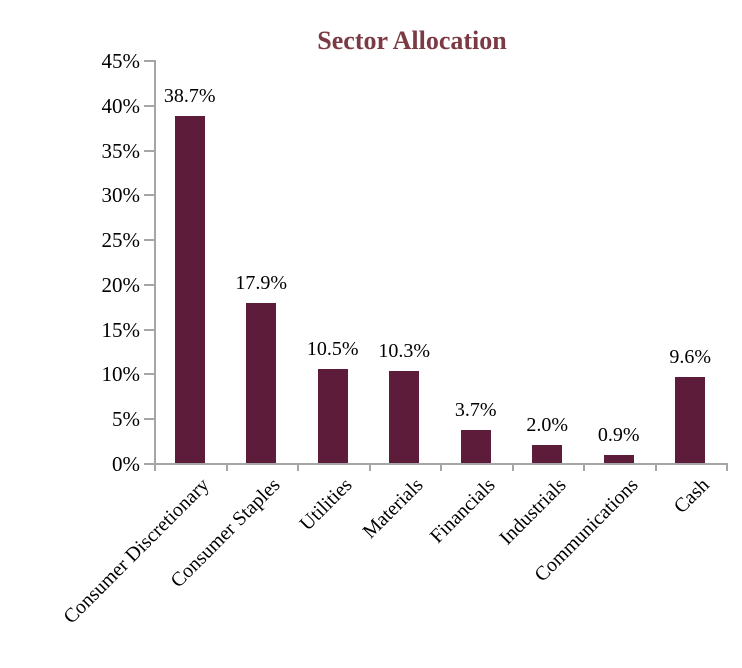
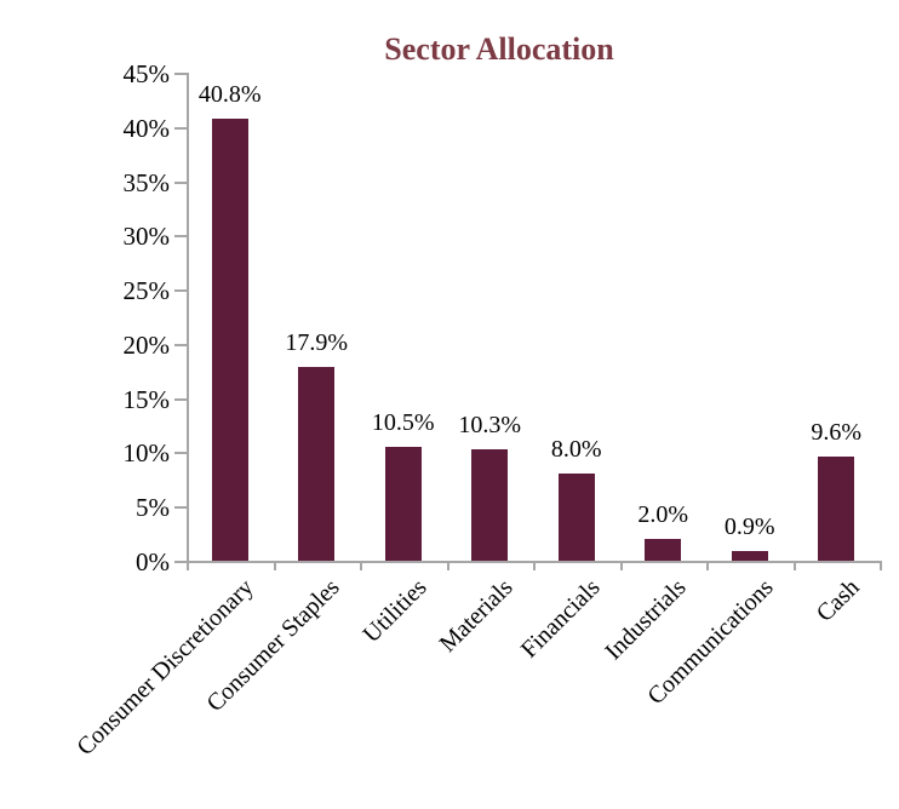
Consumer Discretionary: 38.7% -> 40.8%
Financials: 3.7% -> 8.0%
